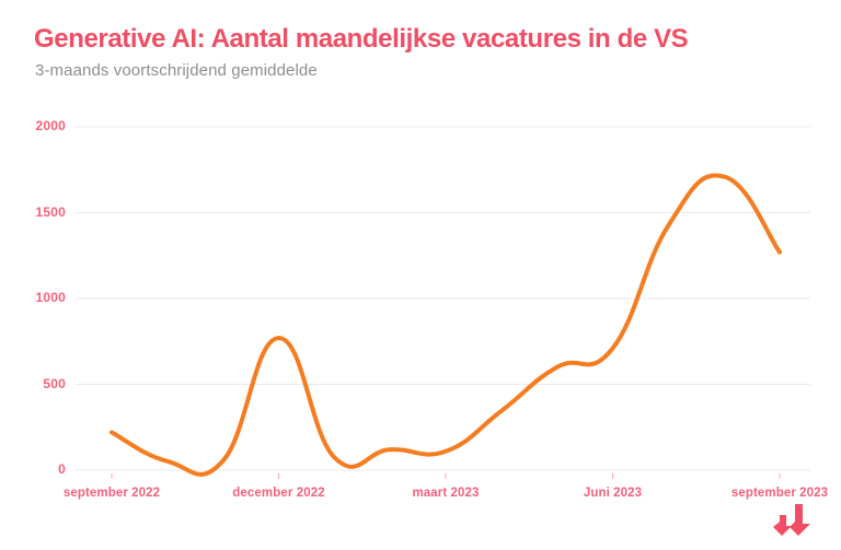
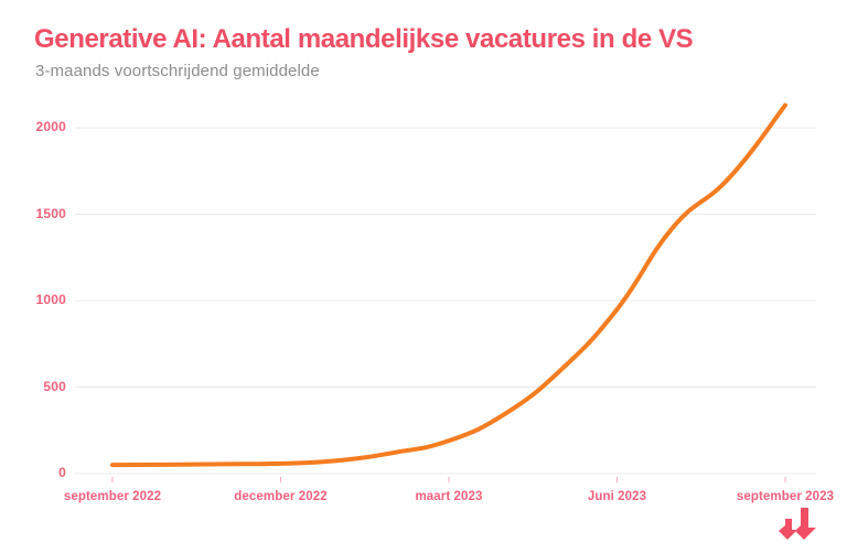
september 2022: 220 -> 50
december 2022: 770 -> 60
maart 2023: 110 -> 190
Juni 2023: 710 -> 950
september 2023: 1270 -> 2130
